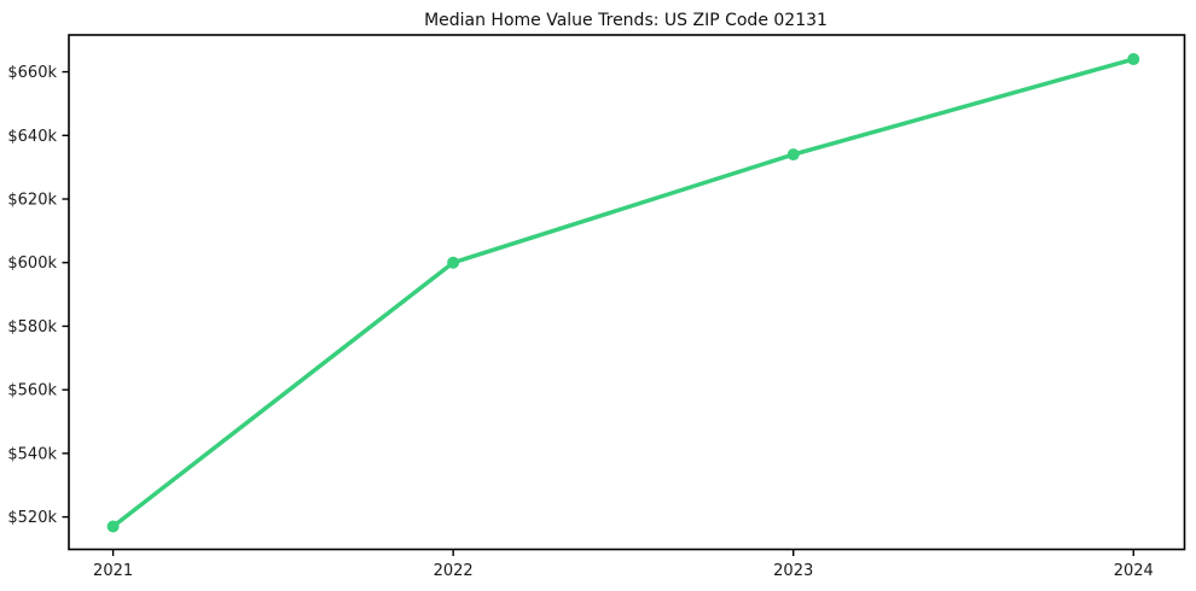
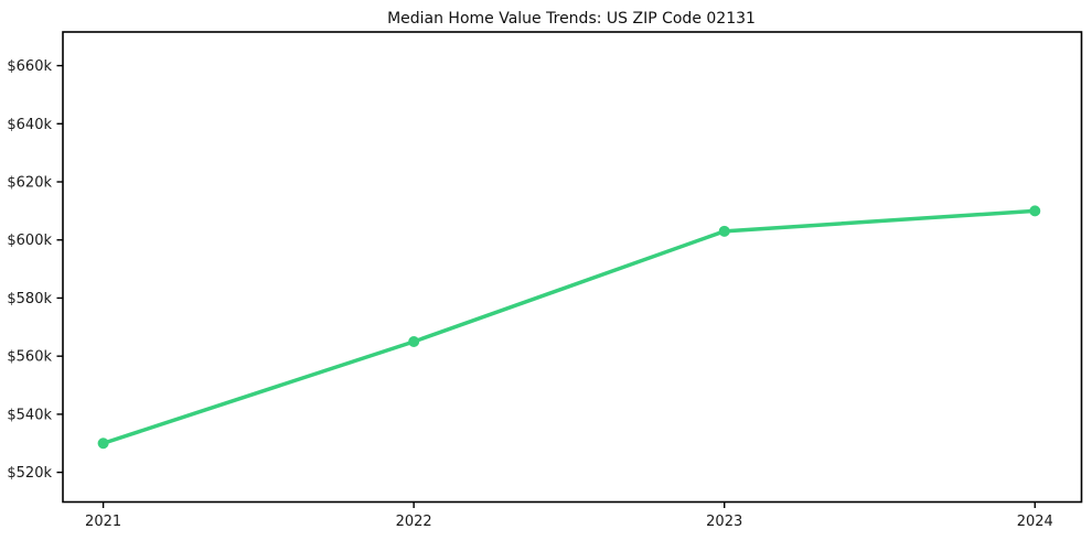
2021: $517k -> $530k
2022: $600k -> $565k
2023: $634k -> $603k
2024: $664k -> $610k
